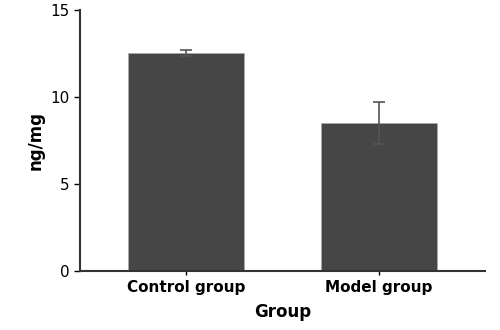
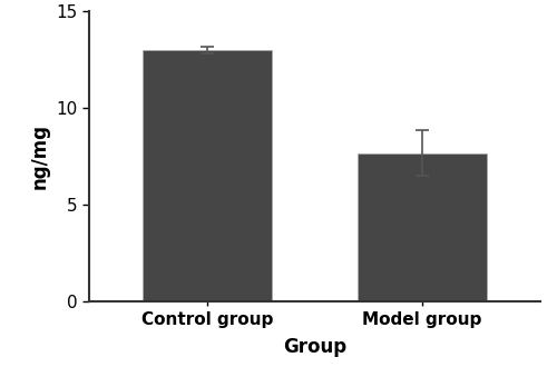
Control group: 12.5 -> 13.0
Model group: 8.5 -> 7.7
